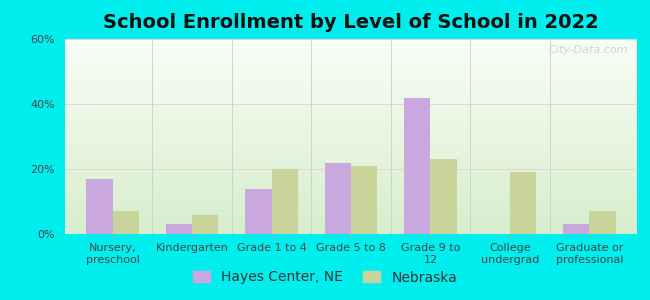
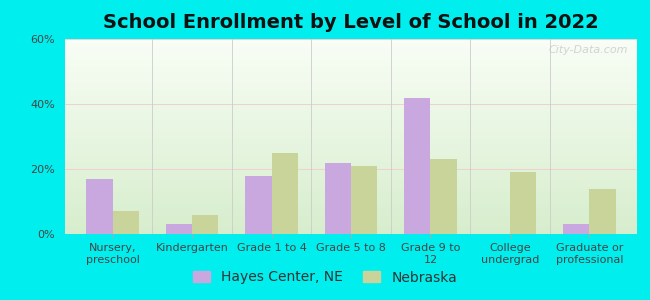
Hayes Center, NE/Grade 1 to 4: 14% -> 18%
Nebraska/Grade 1 to 4: 20% -> 25%
Nebraska/Graduate or professional: 7% -> 14%
